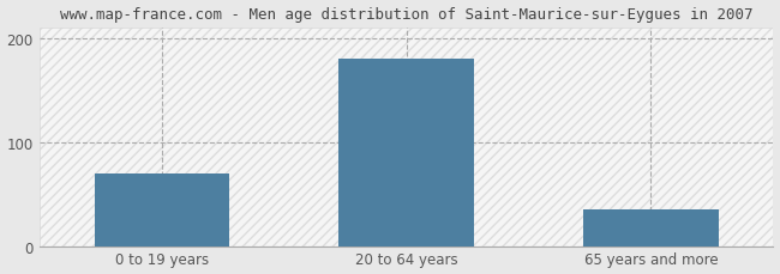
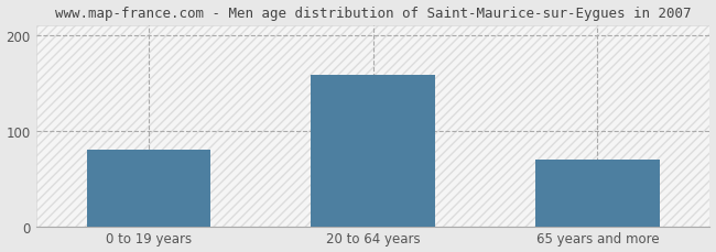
0 to 19 years: 70 -> 80
20 to 64 years: 180 -> 158
65 years and more: 35 -> 70
